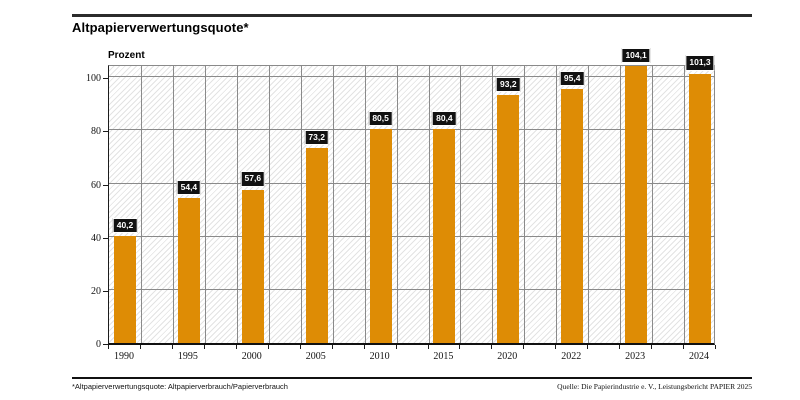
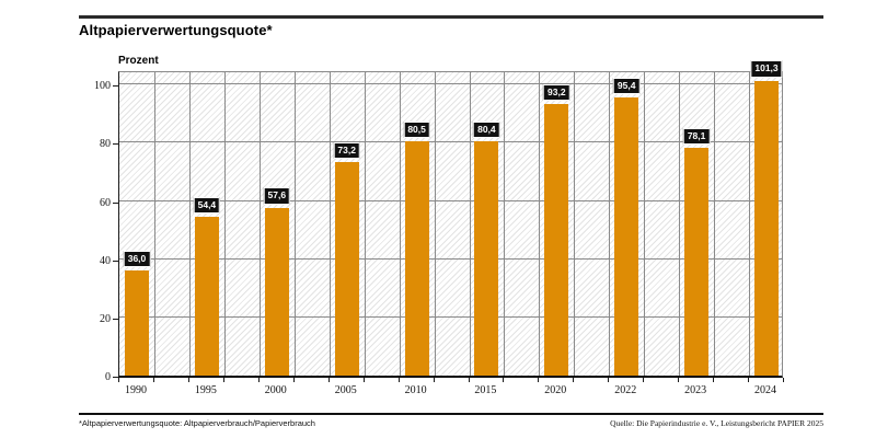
1990: 40,2 -> 36,0
2023: 104,1 -> 78,1
